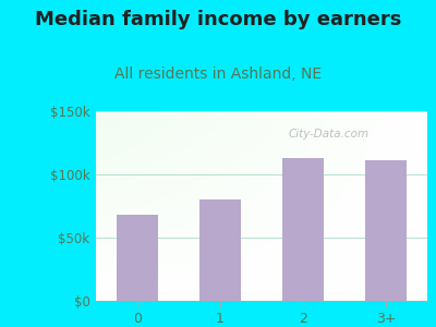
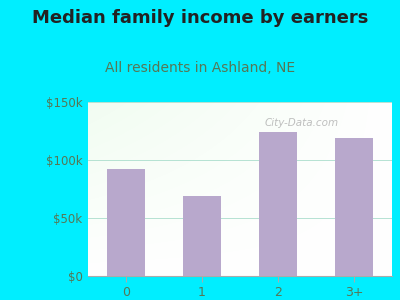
0: $68k -> $92k
1: $80k -> $69k
2: $113k -> $124k
3+: $111k -> $119k
